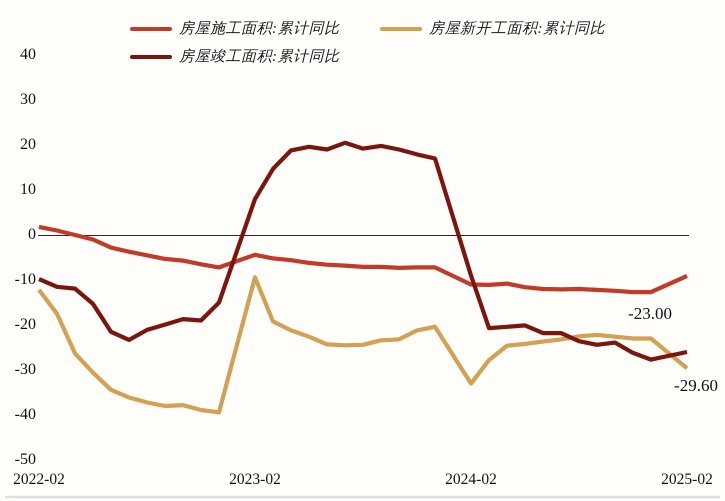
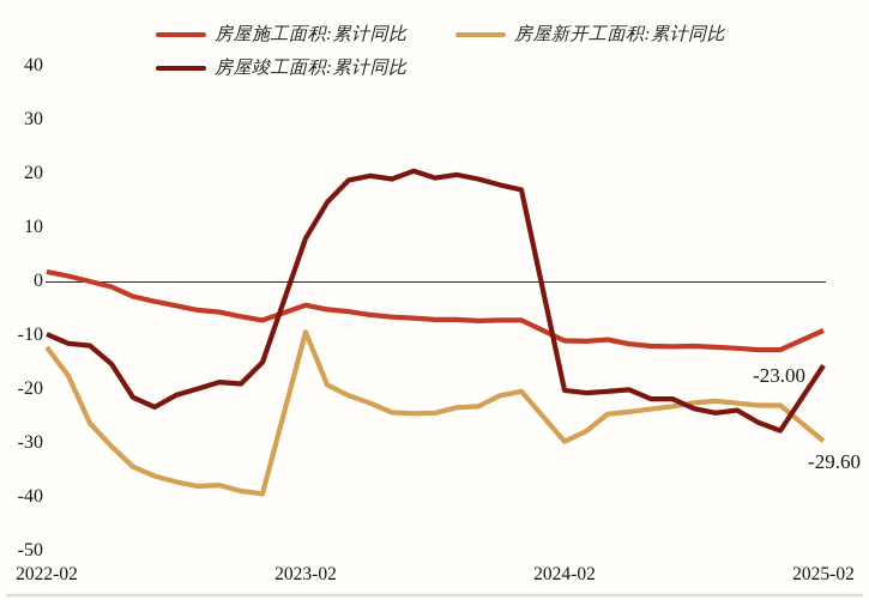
房屋新开工面积:累计同比/2024-02: -33 -> -30
房屋竣工面积:累计同比/2024-02: -9 -> -20
房屋竣工面积:累计同比/2025-02: -26 -> -16
